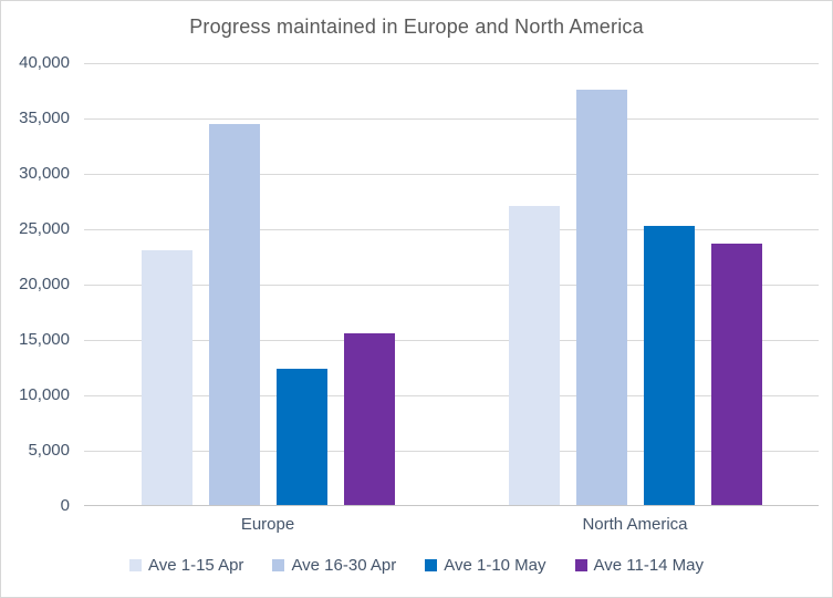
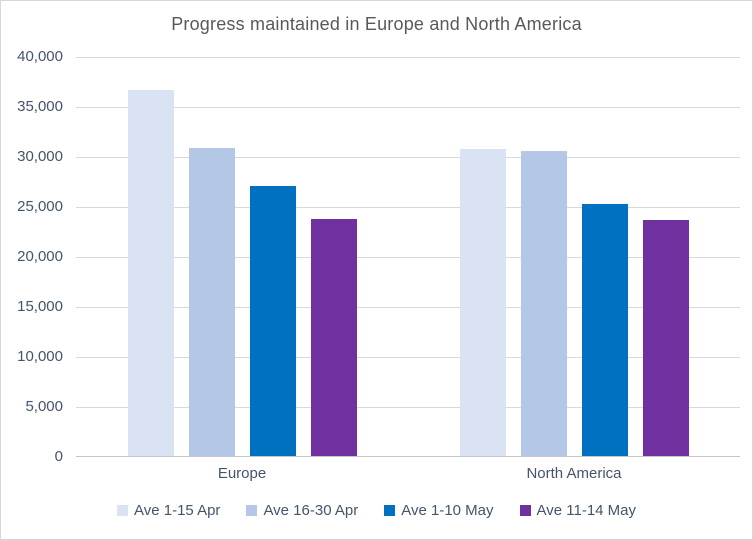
Ave 1-15 Apr/Europe: 23000 -> 36600
Ave 16-30 Apr/Europe: 34400 -> 30800
Ave 1-10 May/Europe: 12300 -> 27000
Ave 11-14 May/Europe: 15500 -> 23700
Ave 1-15 Apr/North America: 27000 -> 30700
Ave 16-30 Apr/North America: 37500 -> 30500
